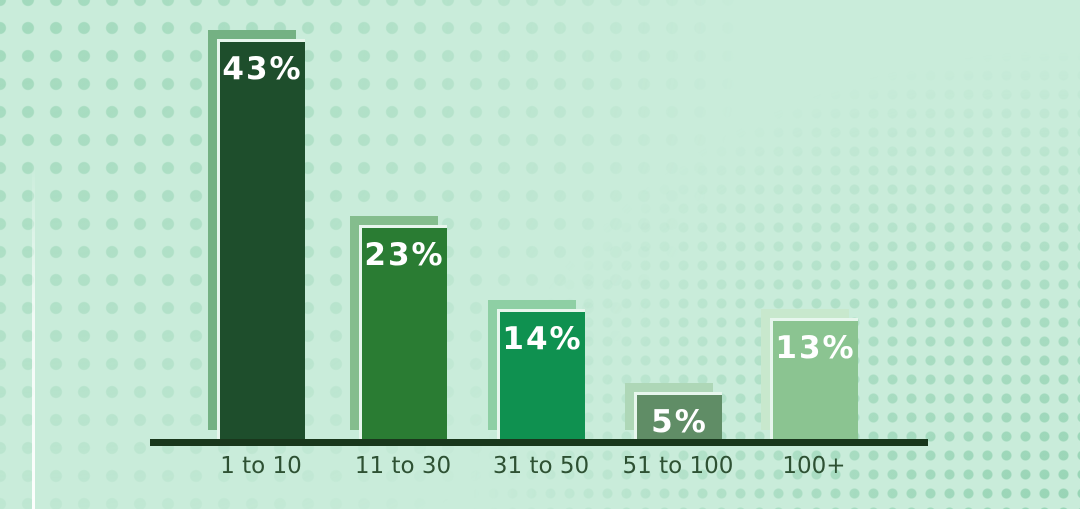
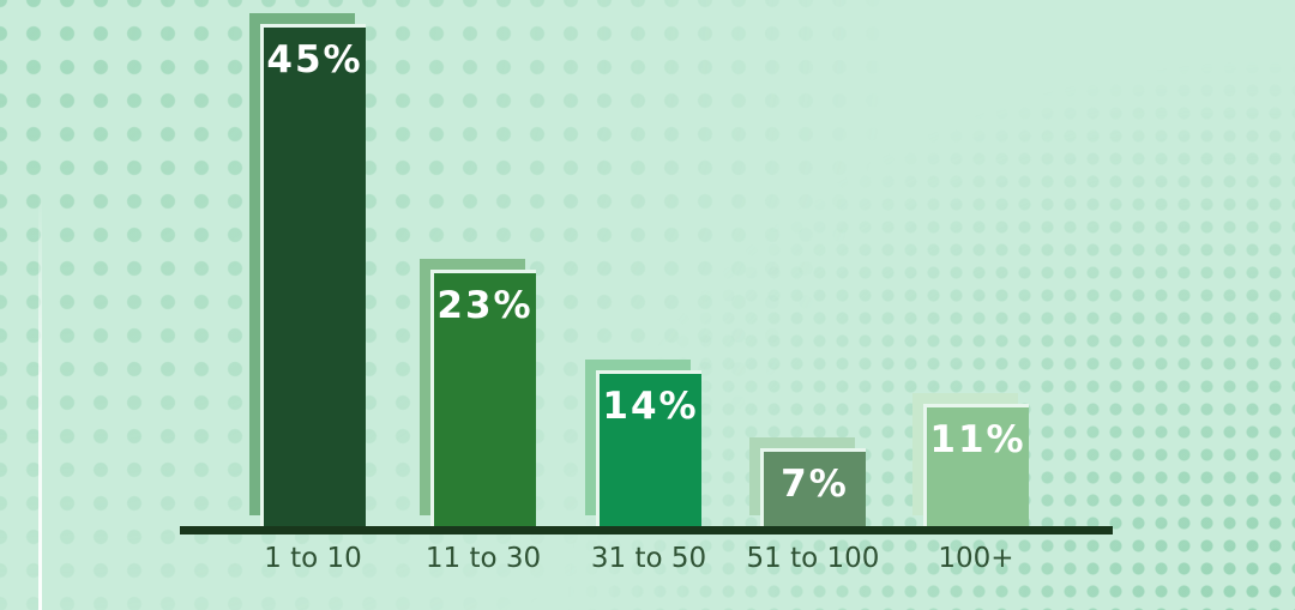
1 to 10: 43% -> 45%
51 to 100: 5% -> 7%
100+: 13% -> 11%
